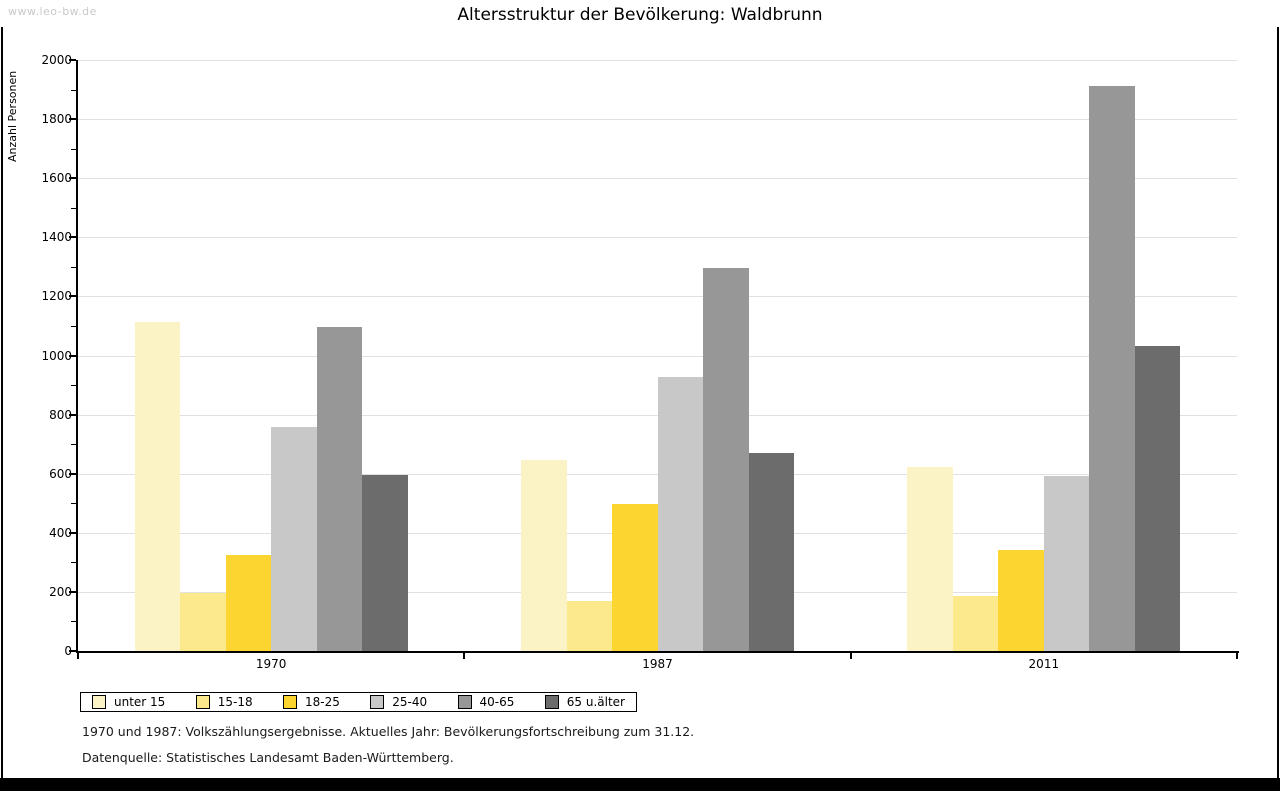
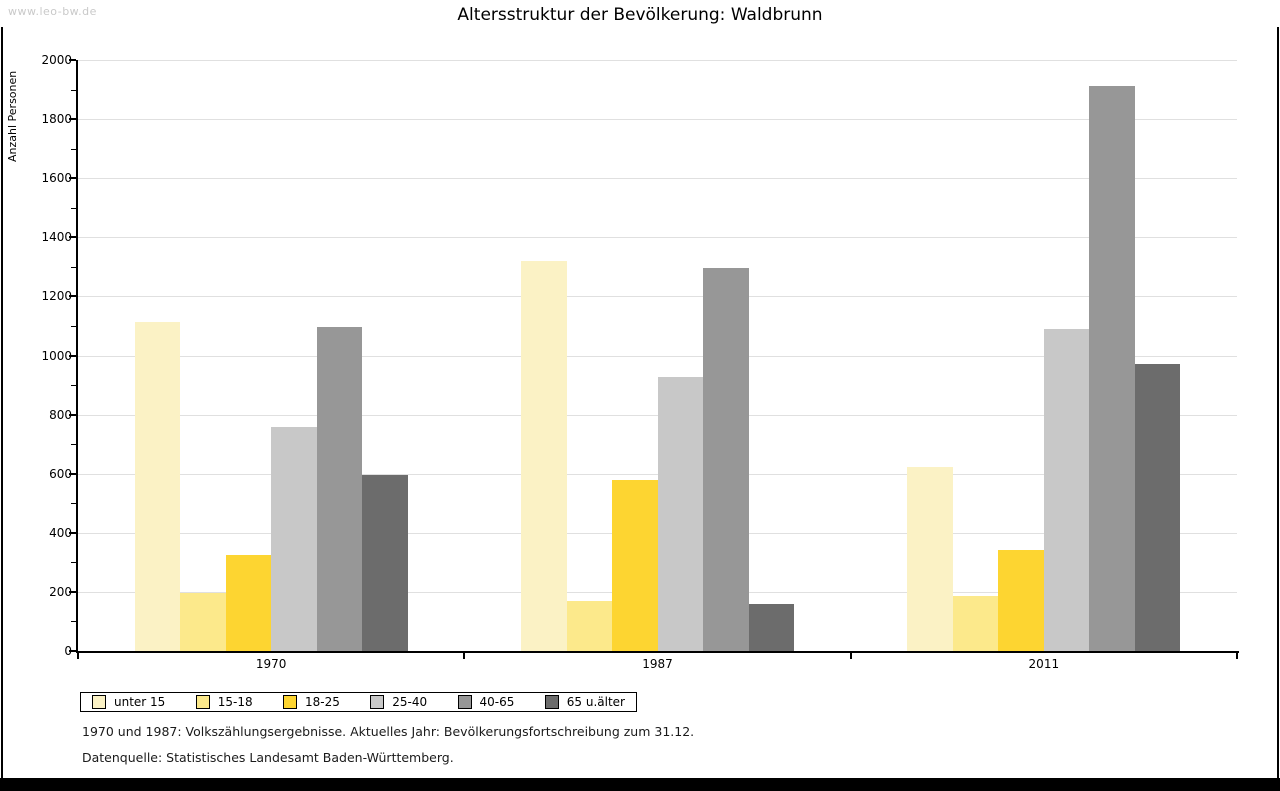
unter 15/1987: 650 -> 1320
18-25/1987: 500 -> 580
65 u.älter/1987: 670 -> 160
25-40/2011: 590 -> 1090
65 u.älter/2011: 1030 -> 970
